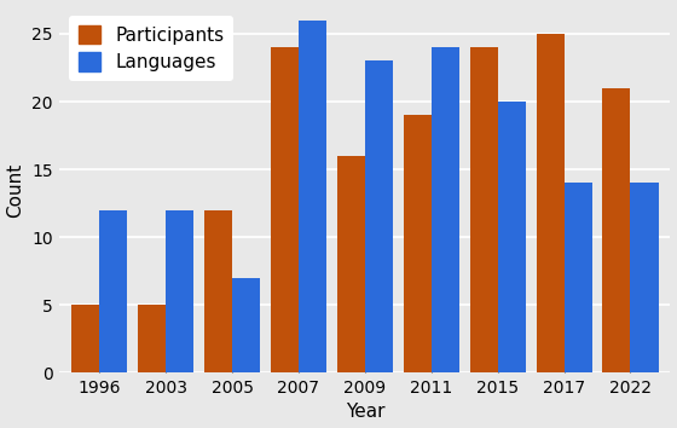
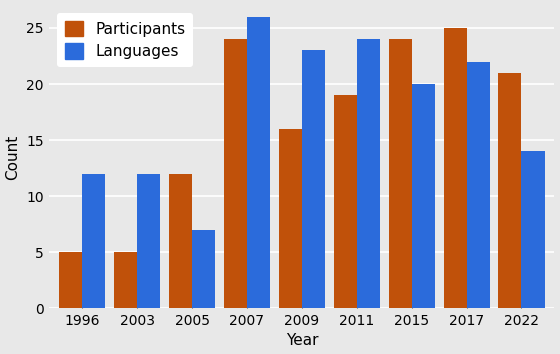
Languages/2017: 14 -> 22
